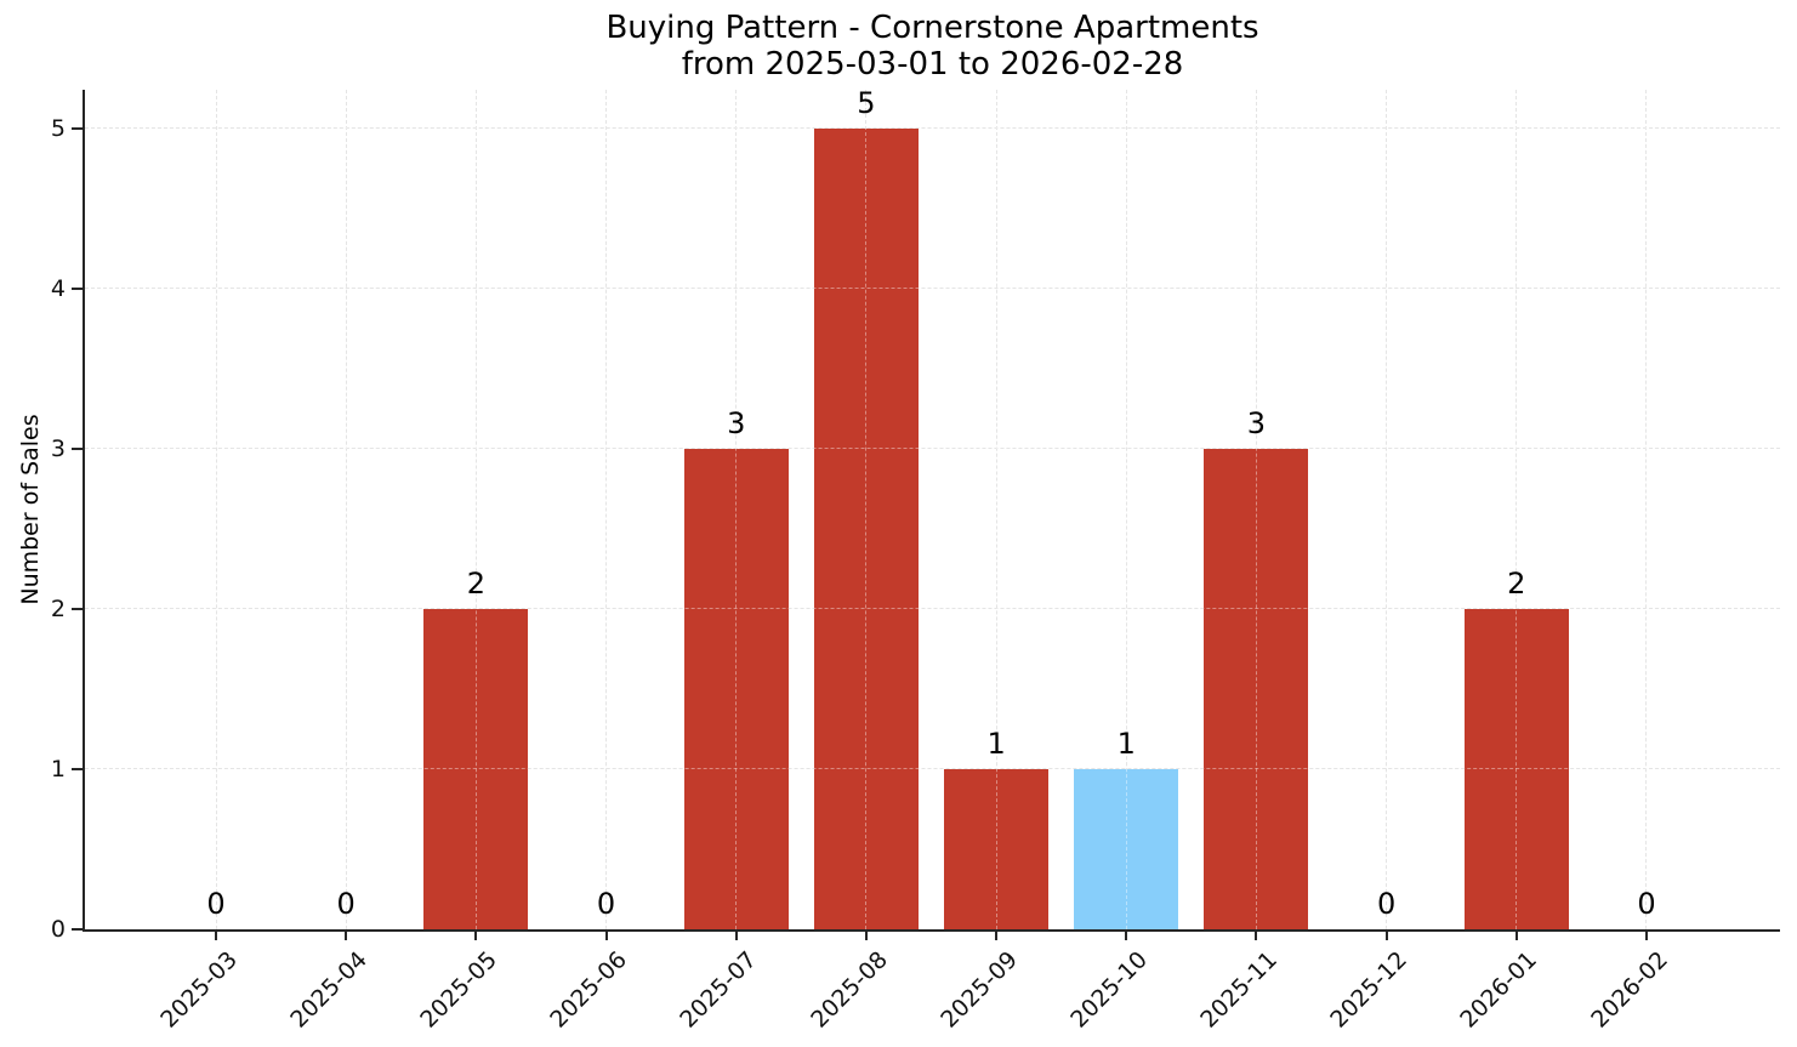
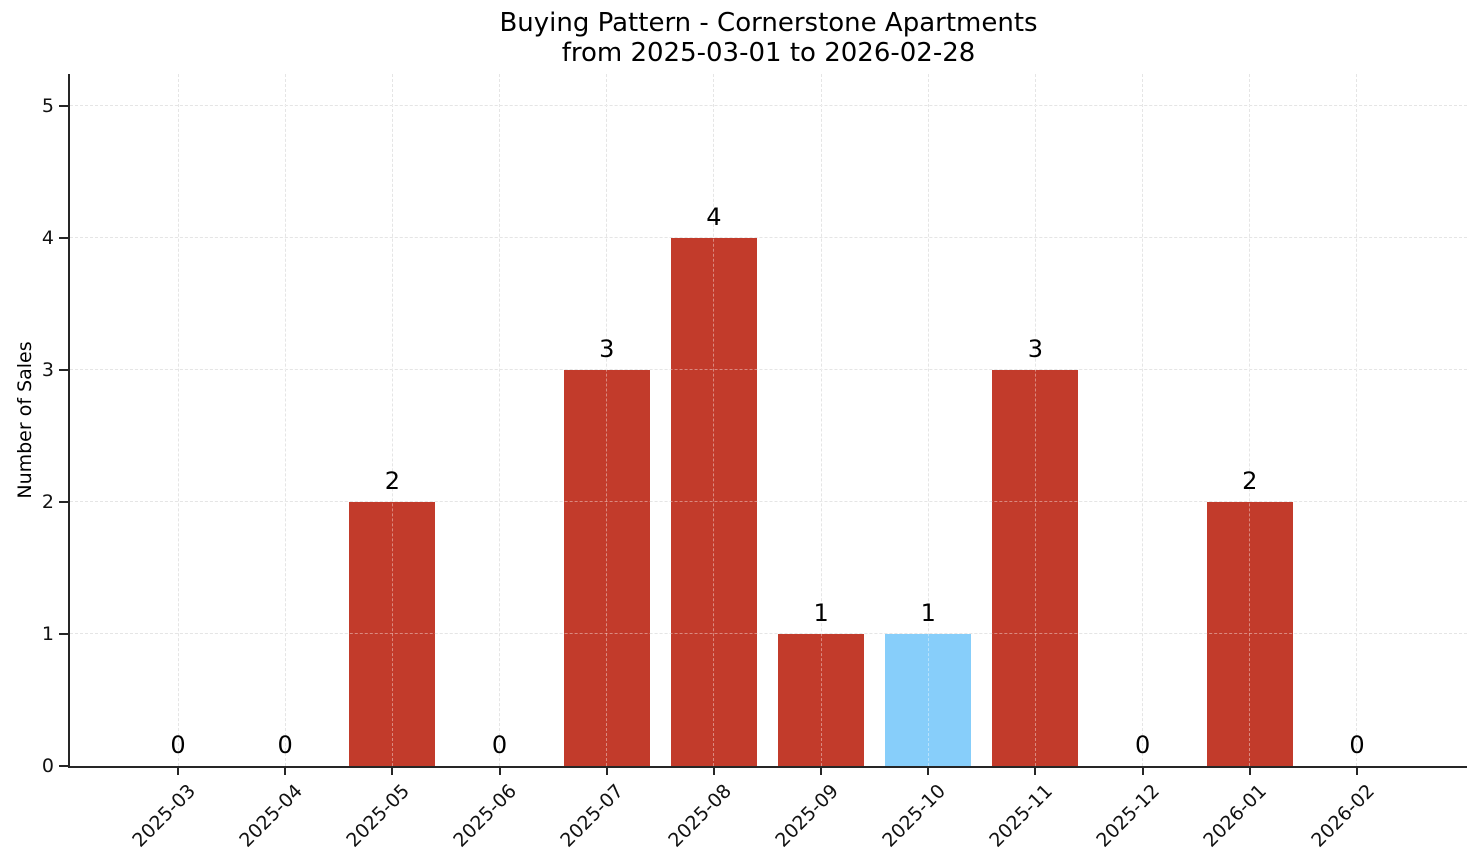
2025-08: 5 -> 4
